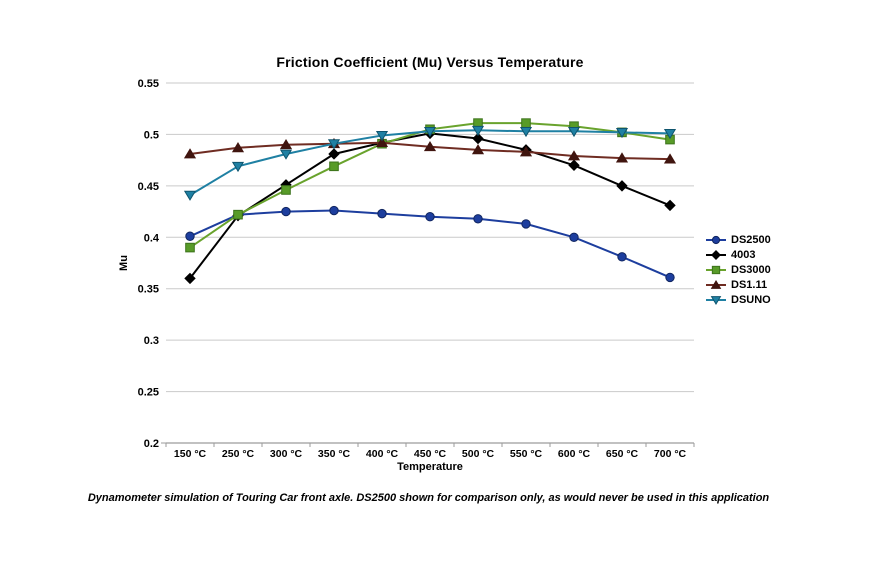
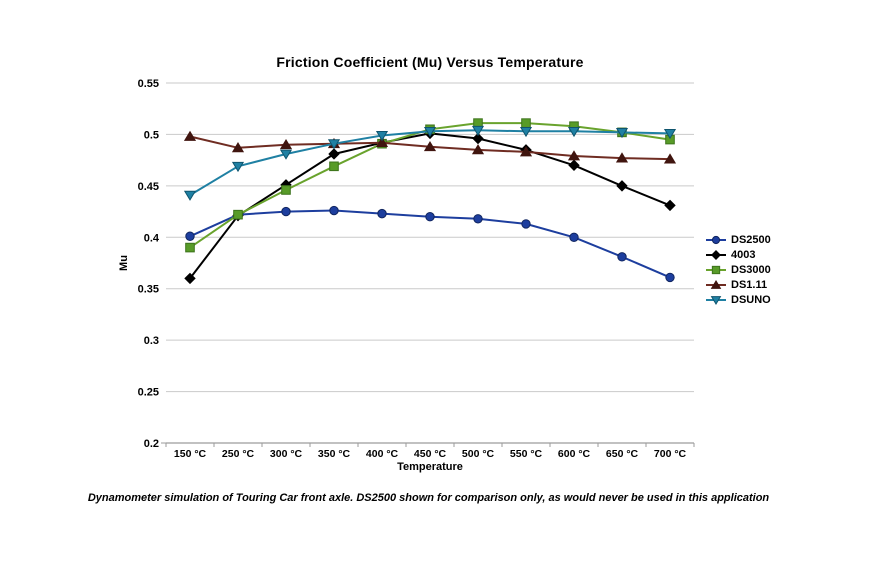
DS1.11/150 °C: 0.481 -> 0.498
